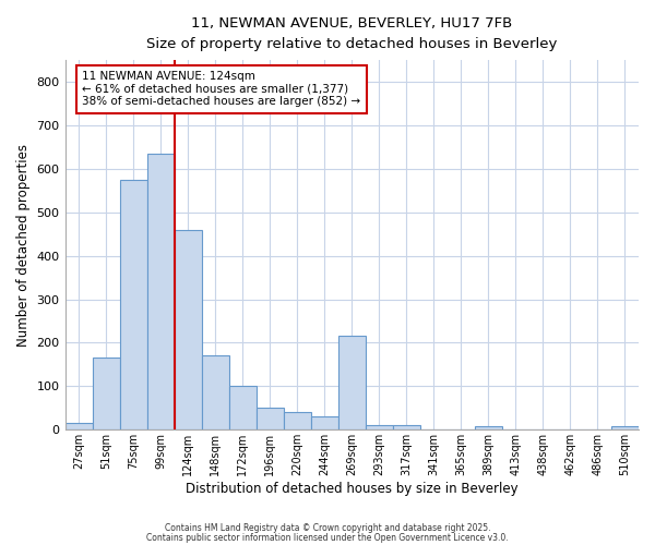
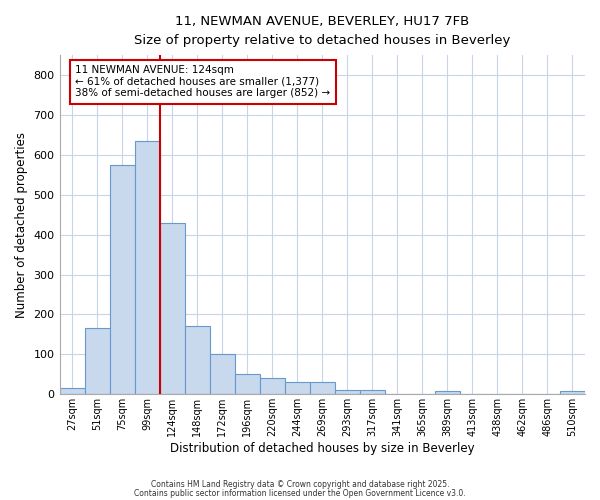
124sqm: 460 -> 430
269sqm: 215 -> 30
